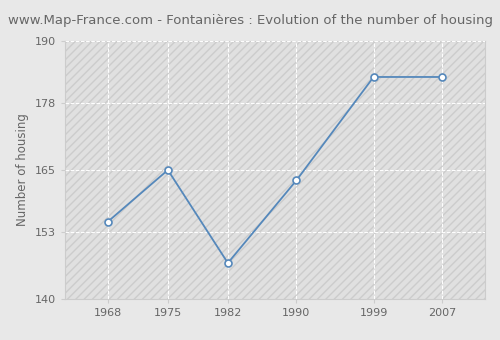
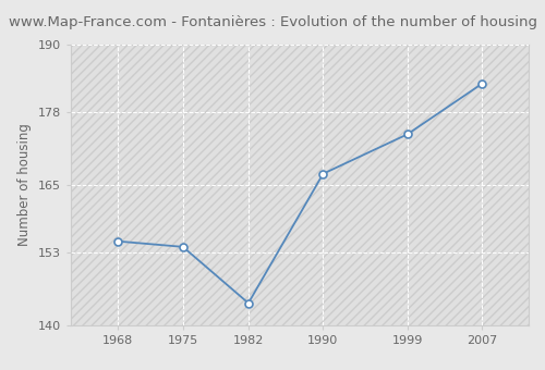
1975: 165 -> 154
1982: 147 -> 144
1990: 163 -> 167
1999: 183 -> 174
